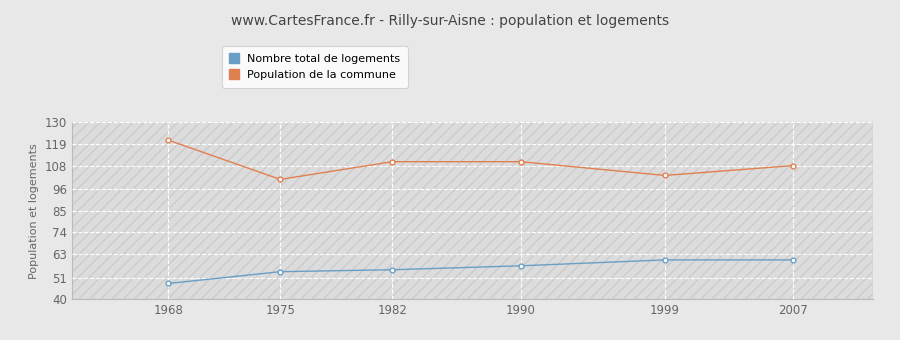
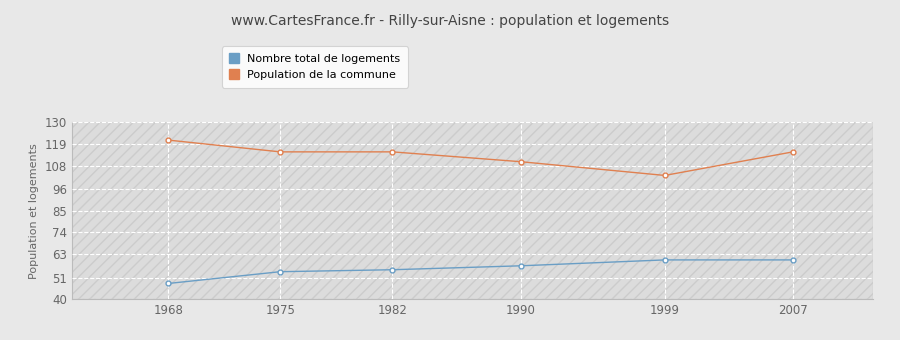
Population de la commune/1975: 101 -> 115
Population de la commune/1982: 110 -> 115
Population de la commune/2007: 108 -> 115
